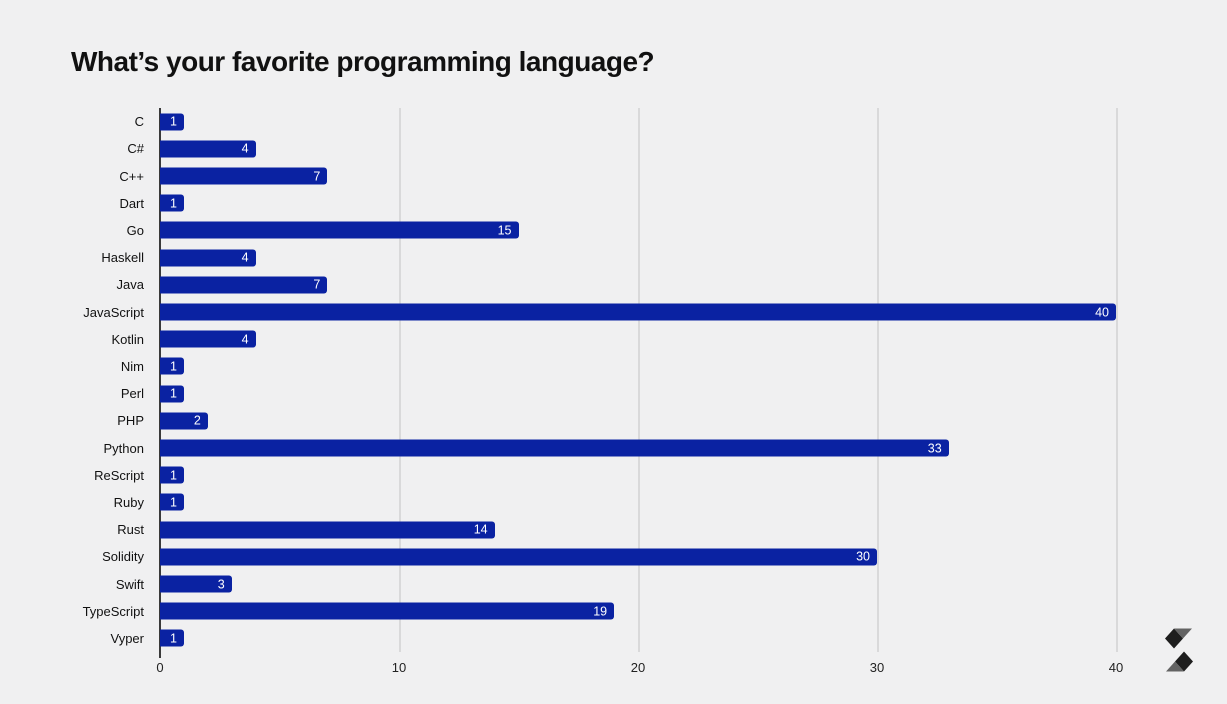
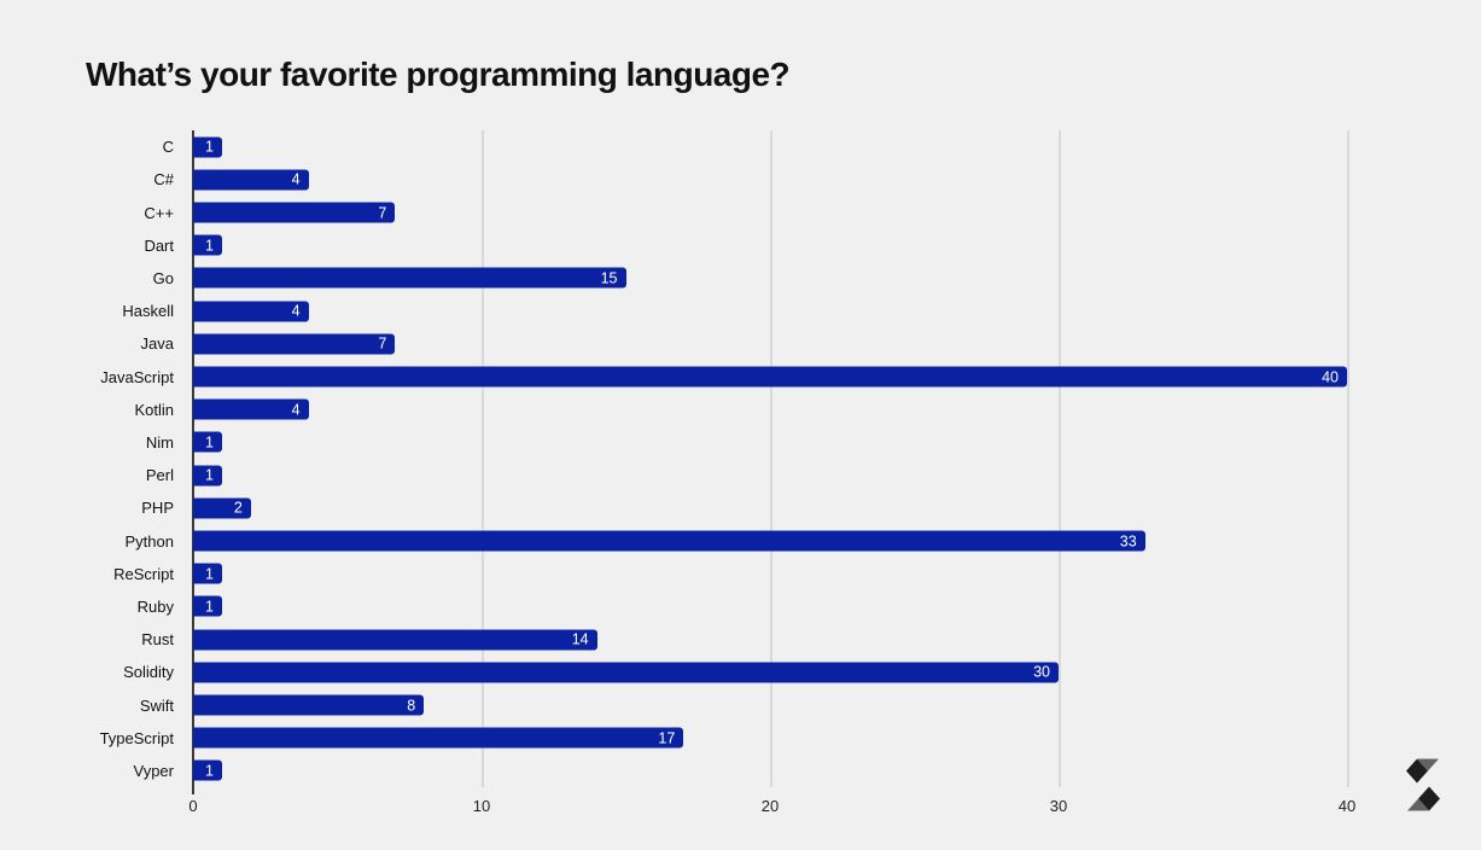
Swift: 3 -> 8
TypeScript: 19 -> 17
